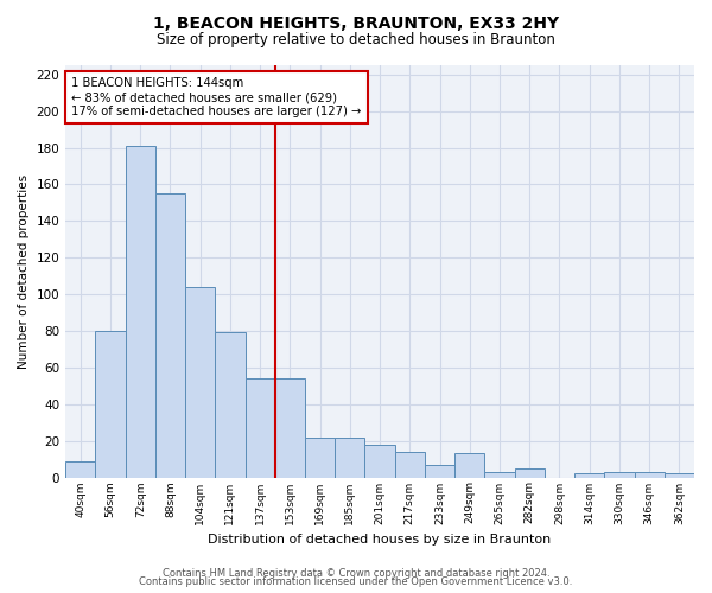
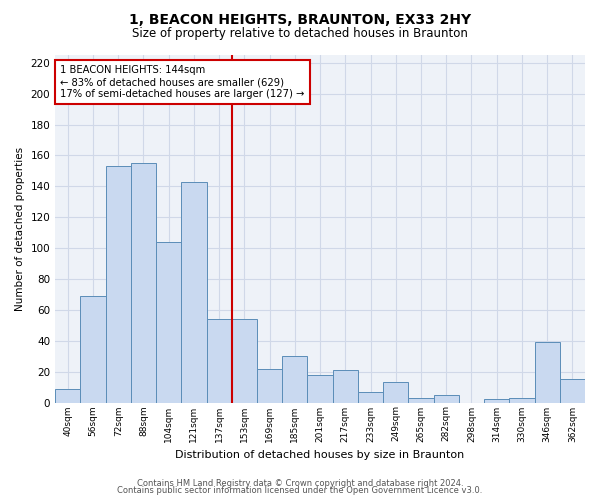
56sqm: 80 -> 69
72sqm: 181 -> 153
121sqm: 79 -> 143
185sqm: 22 -> 30
217sqm: 14 -> 21
346sqm: 3 -> 39
362sqm: 2 -> 15
